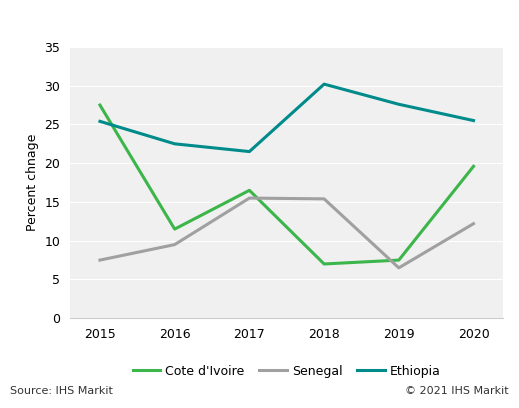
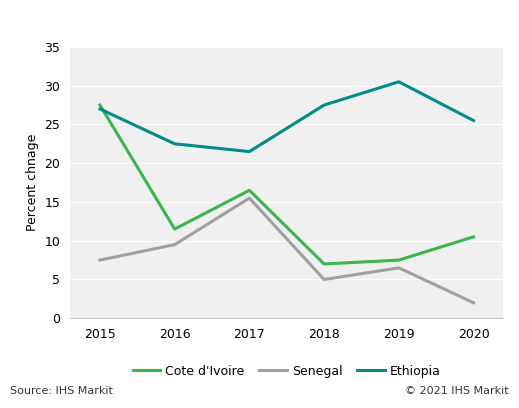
Ethiopia/2015: 25.4 -> 27.0
Senegal/2018: 15.4 -> 5.0
Ethiopia/2018: 30.2 -> 27.5
Ethiopia/2019: 27.6 -> 30.5
Cote d'Ivoire/2020: 19.6 -> 10.5
Senegal/2020: 12.2 -> 2.0
